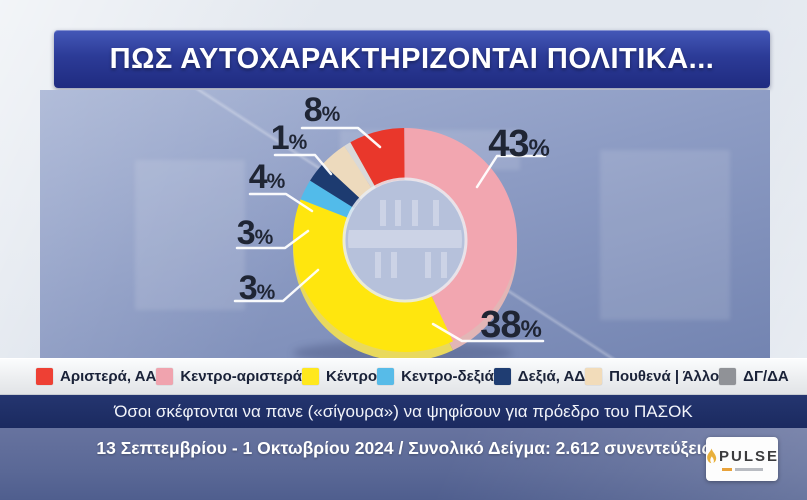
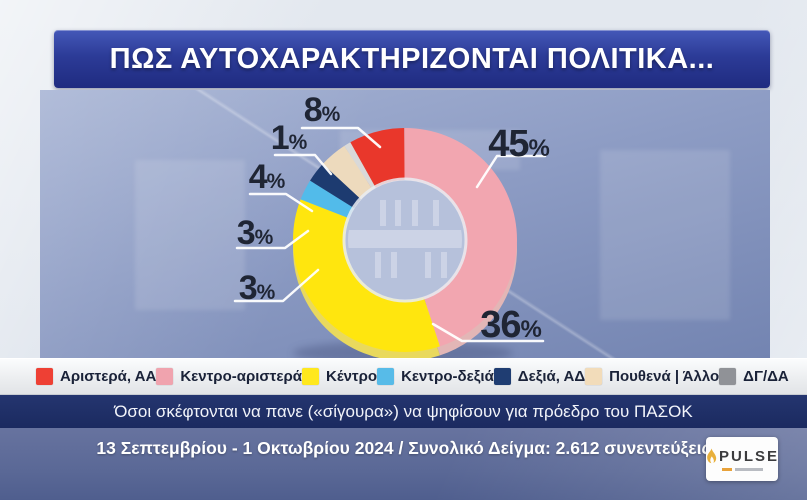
Κεντρο-αριστερά: 43 -> 45
Κέντρο: 38 -> 36
